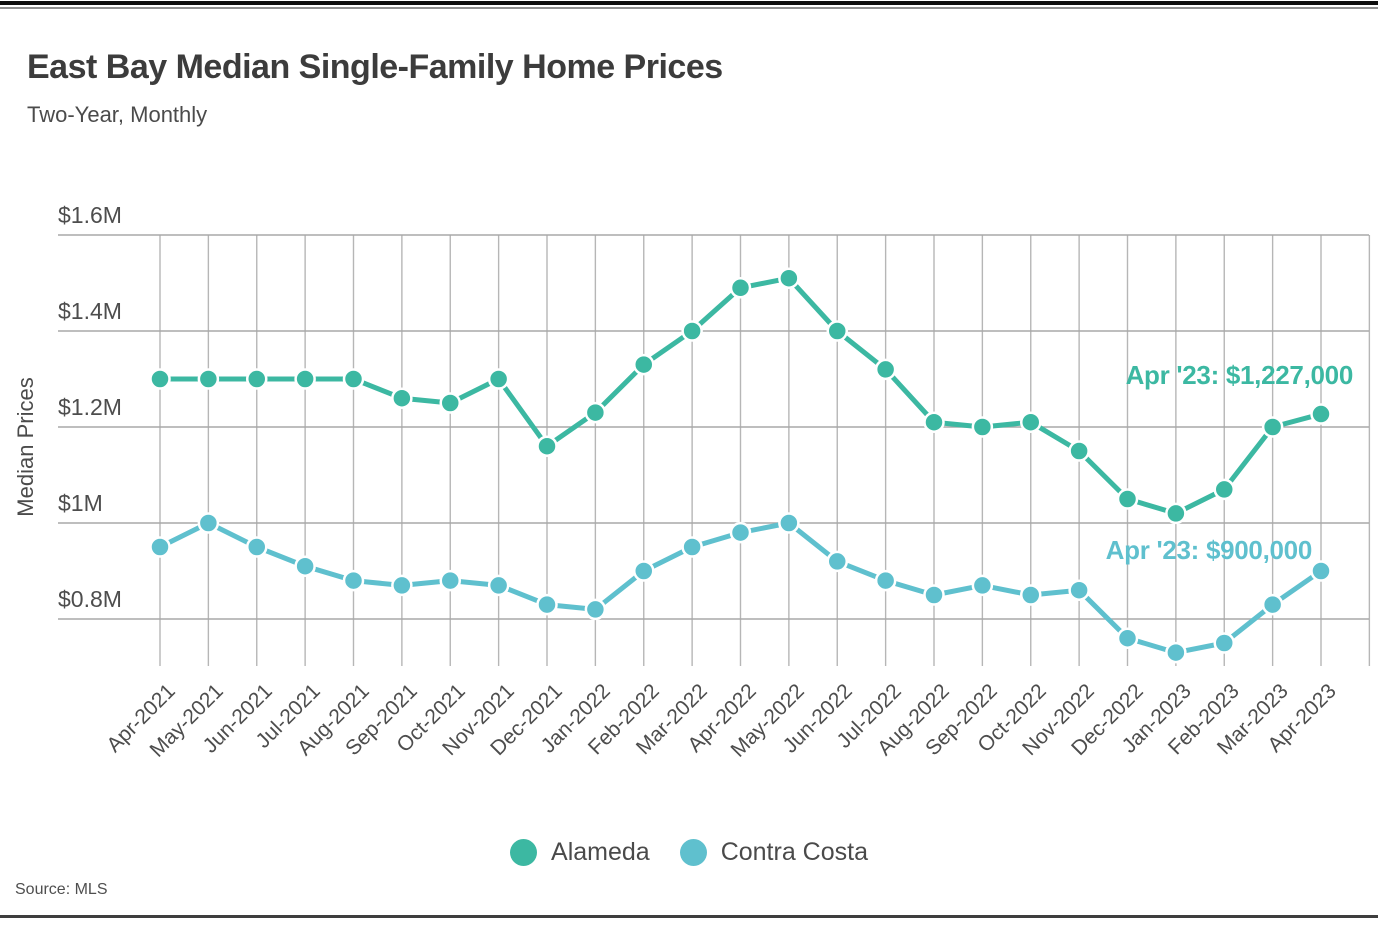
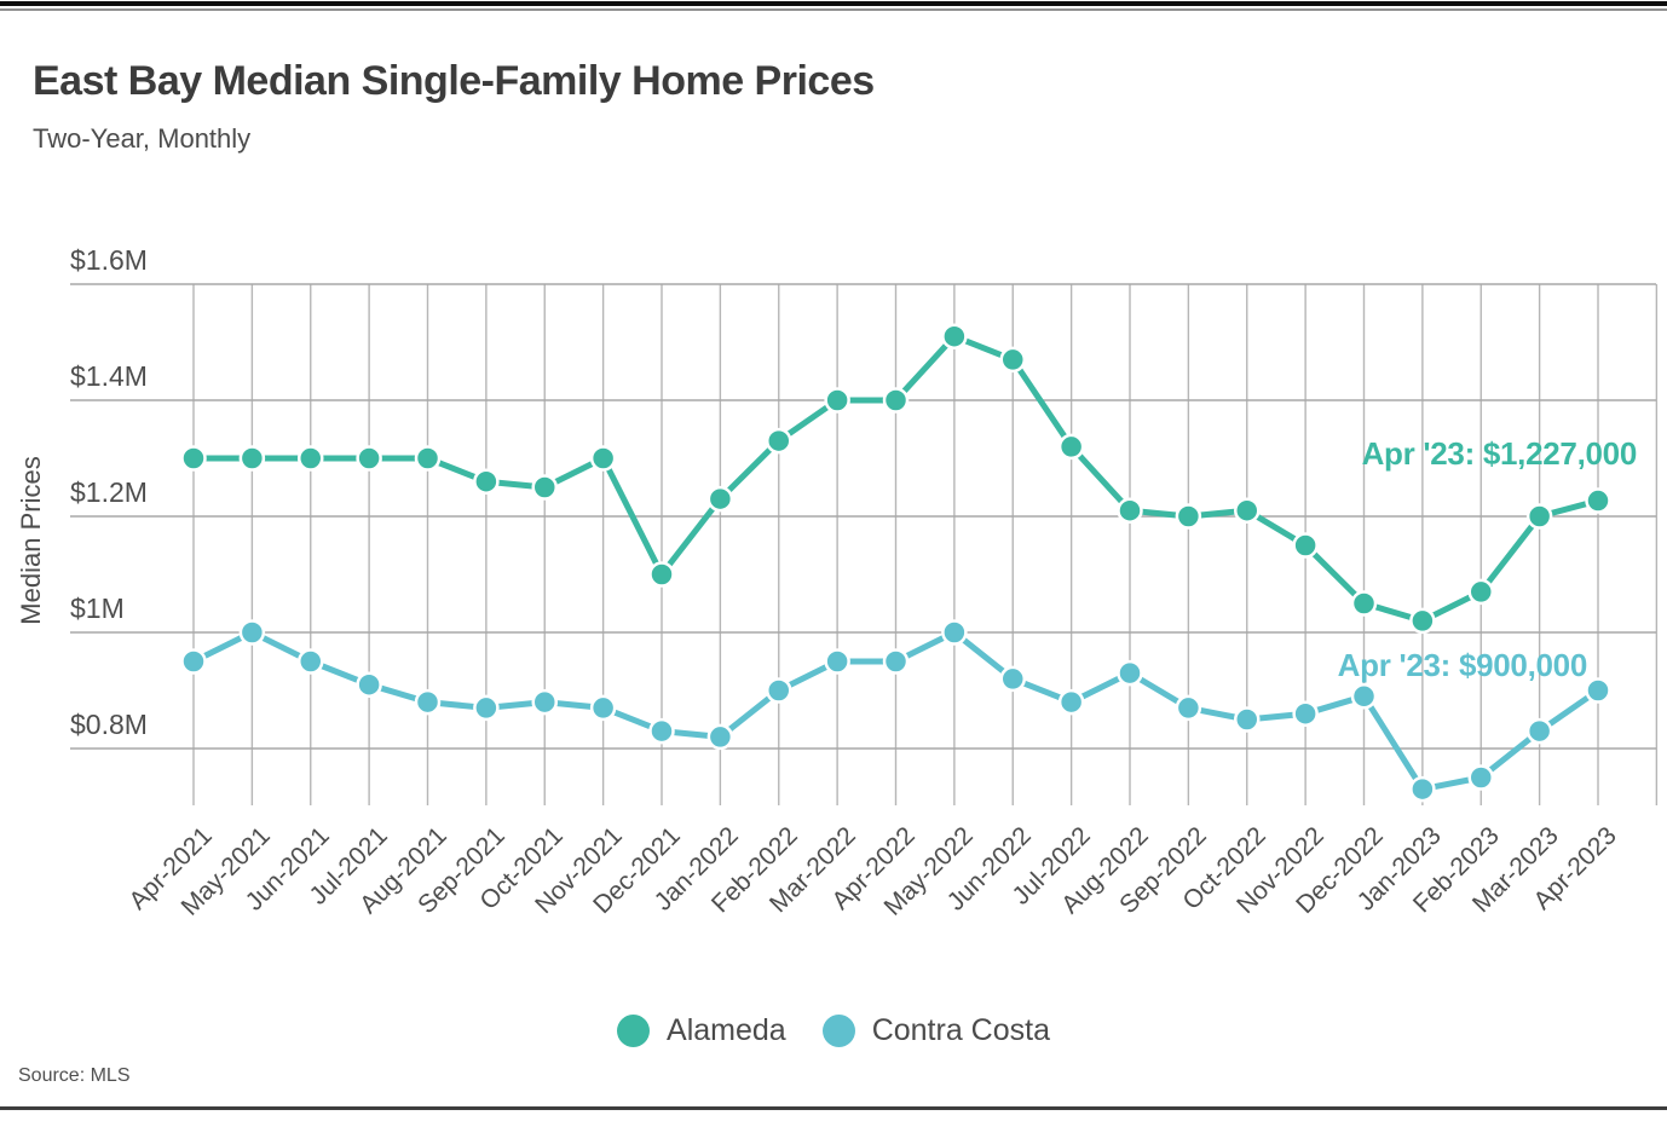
Alameda/Dec-2021: $1.16M -> $1.10M
Alameda/Apr-2022: $1.49M -> $1.40M
Contra Costa/Apr-2022: $0.98M -> $0.95M
Alameda/Jun-2022: $1.40M -> $1.47M
Contra Costa/Aug-2022: $0.85M -> $0.93M
Contra Costa/Dec-2022: $0.76M -> $0.89M
